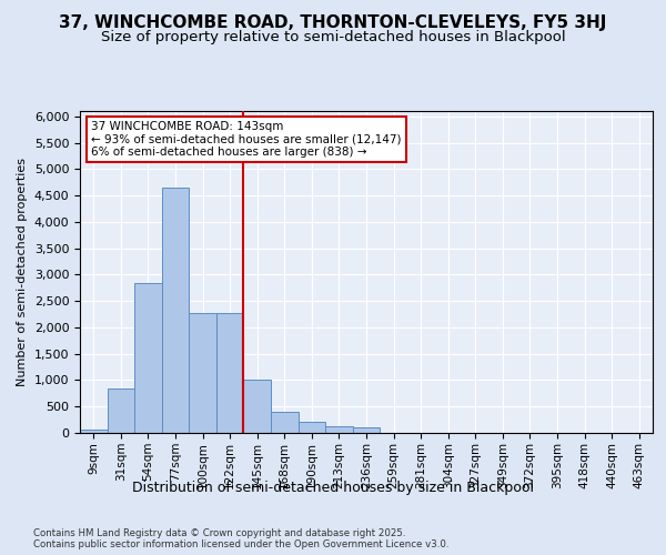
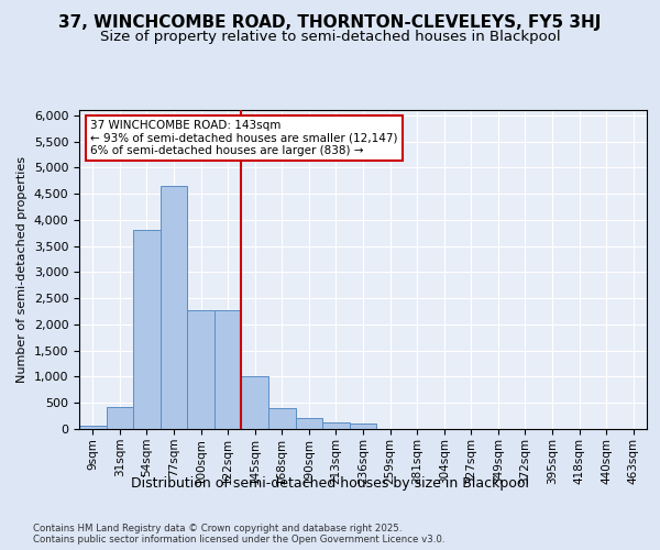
31sqm: 850 -> 430
54sqm: 2,850 -> 3,800
